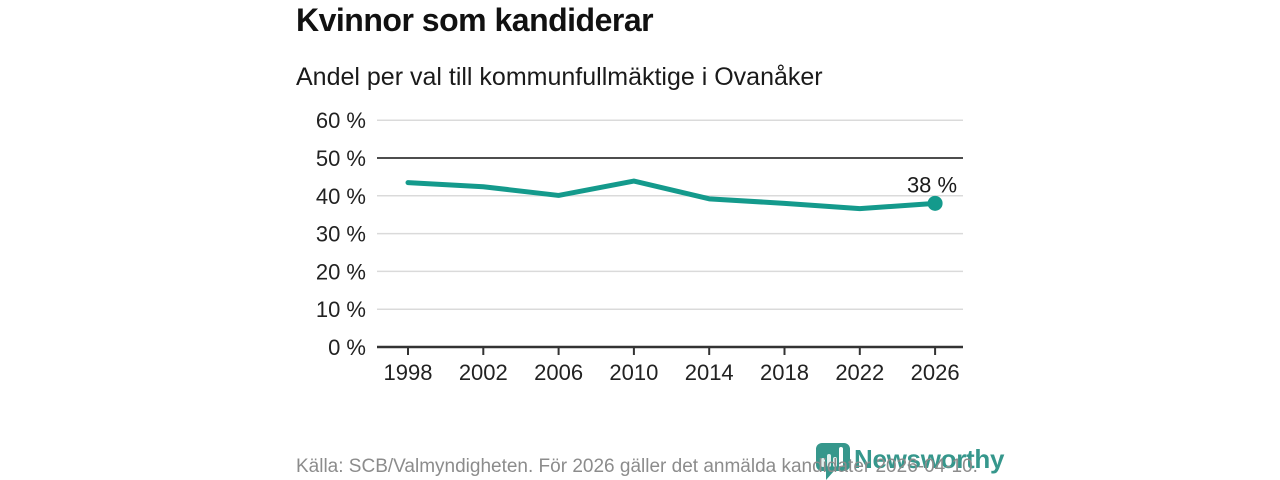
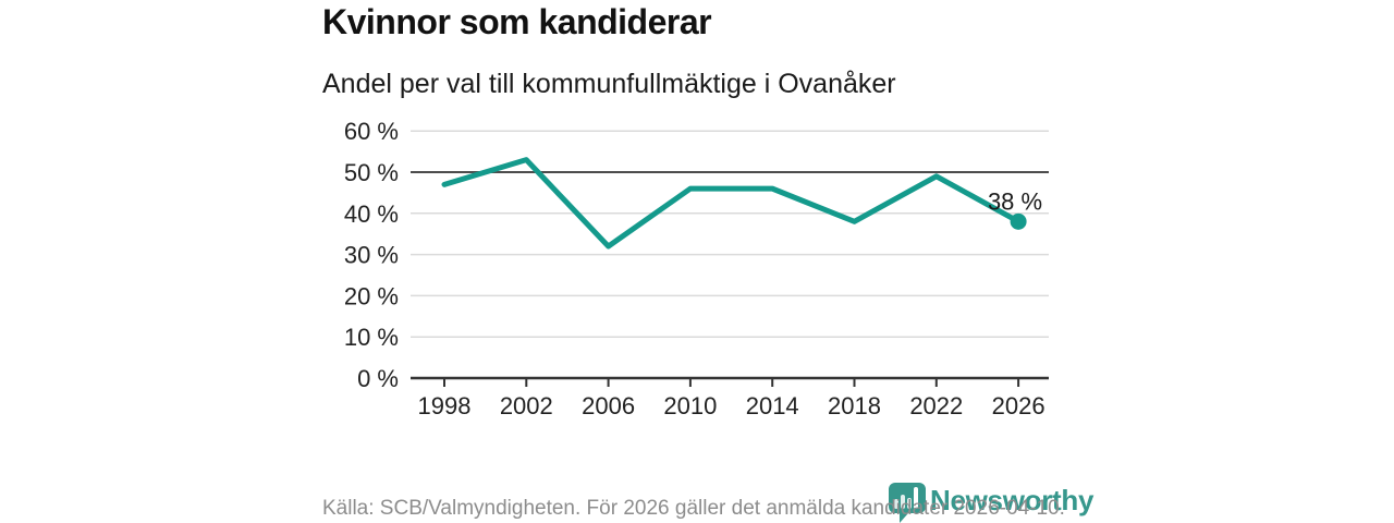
1998: 44% -> 47%
2002: 42% -> 53%
2006: 40% -> 32%
2010: 44% -> 46%
2014: 39% -> 46%
2022: 37% -> 49%
